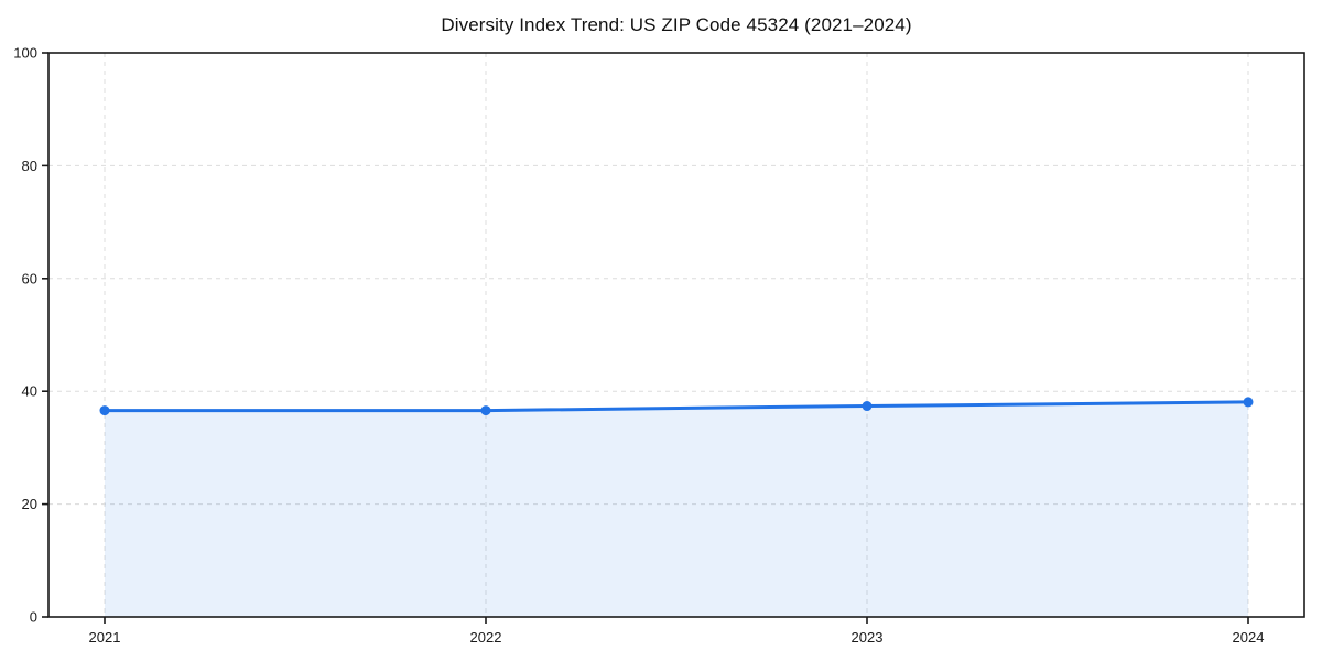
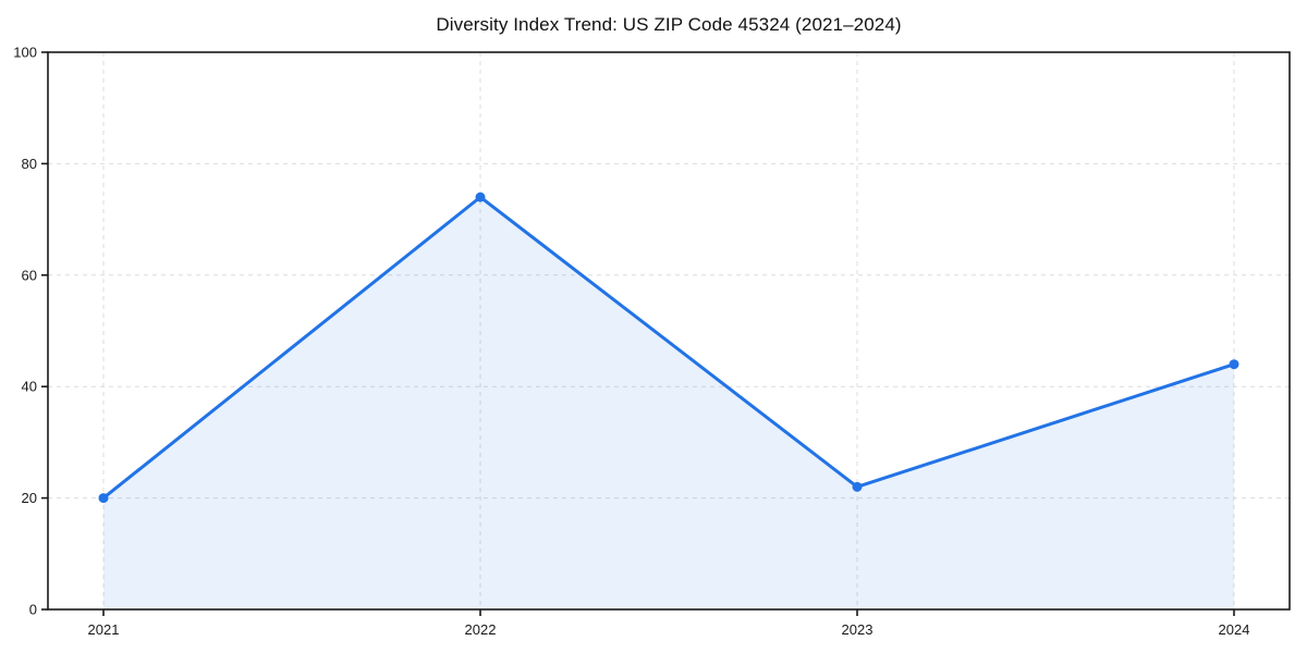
2021: 37 -> 20
2022: 37 -> 74
2023: 37 -> 22
2024: 38 -> 44
